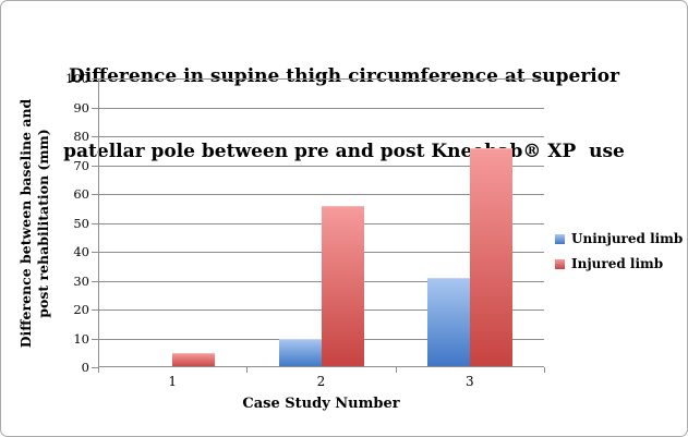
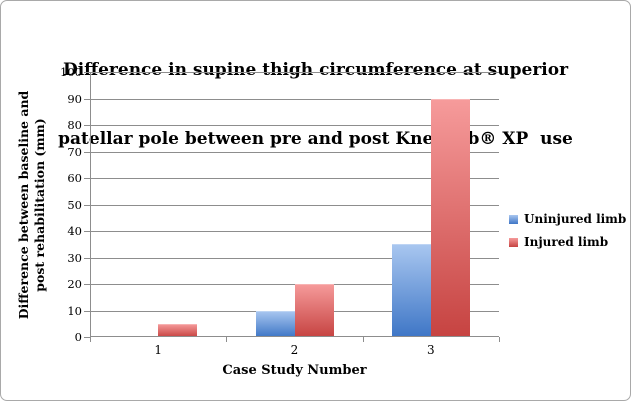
Injured limb/2: 56 -> 20
Uninjured limb/3: 31 -> 35
Injured limb/3: 76 -> 90
